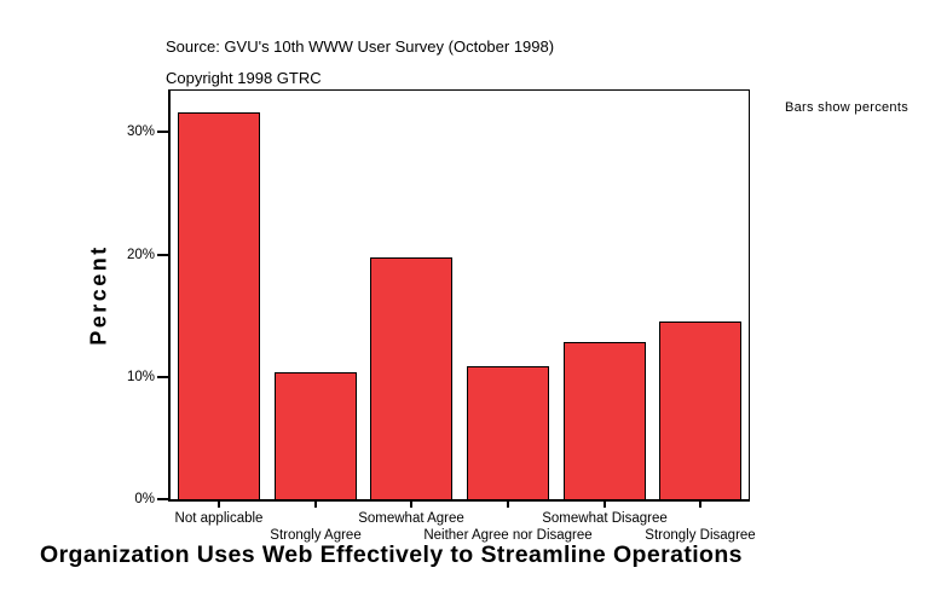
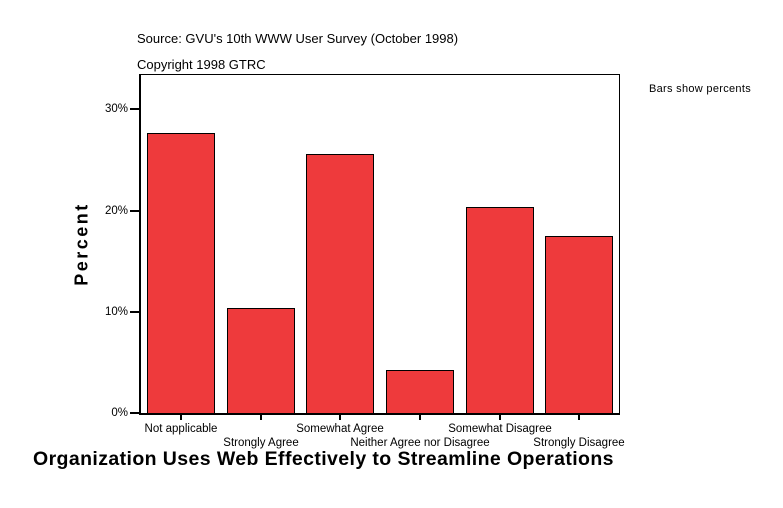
Not applicable: 31.6% -> 27.7%
Somewhat Agree: 19.8% -> 25.6%
Neither Agree nor Disagree: 10.9% -> 4.2%
Somewhat Disagree: 12.8% -> 20.4%
Strongly Disagree: 14.5% -> 17.5%
